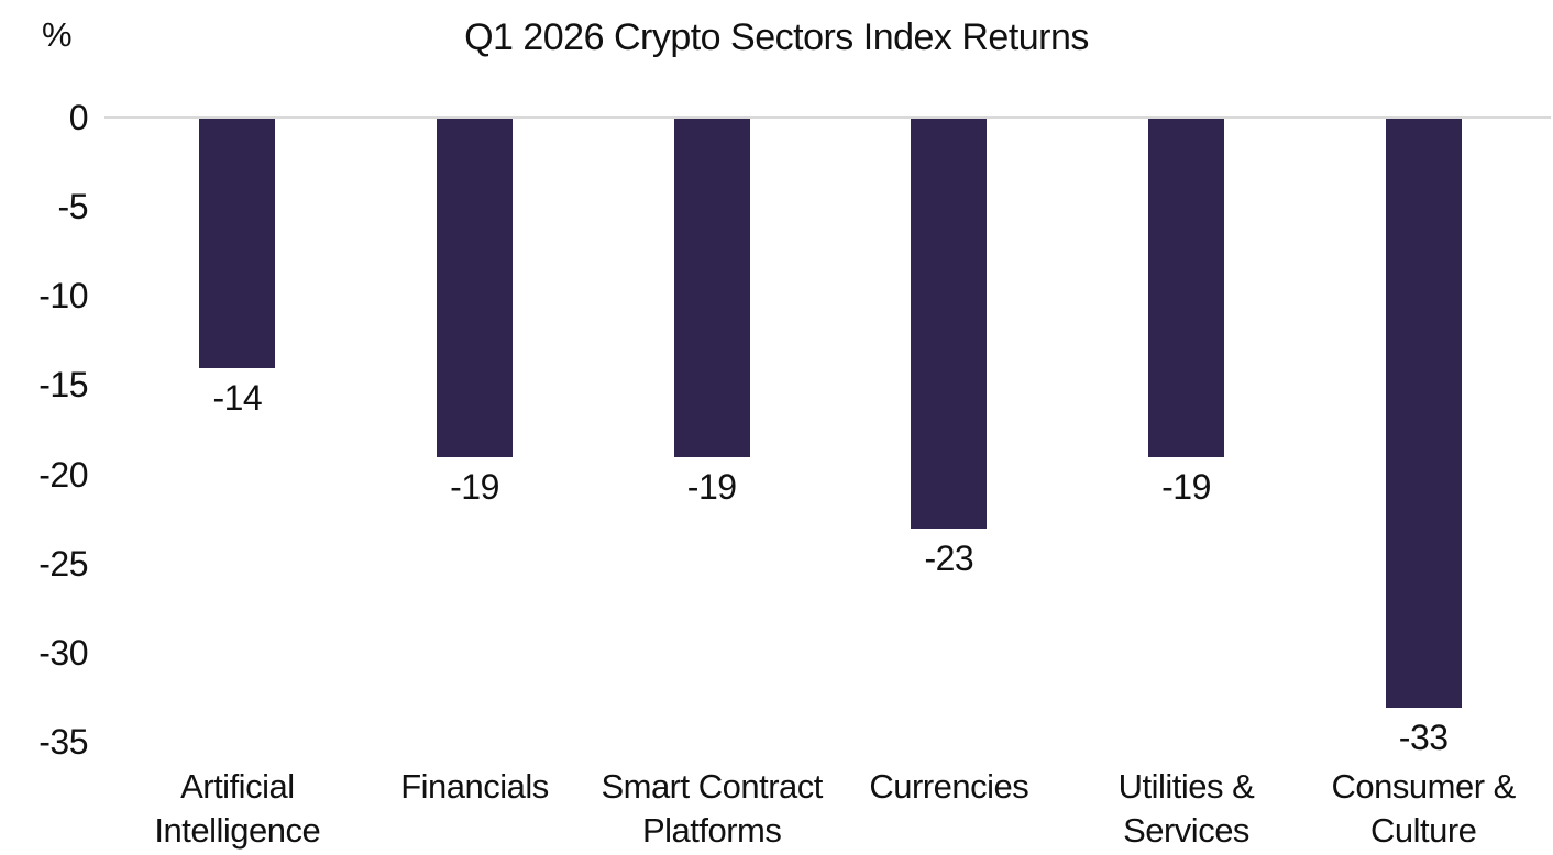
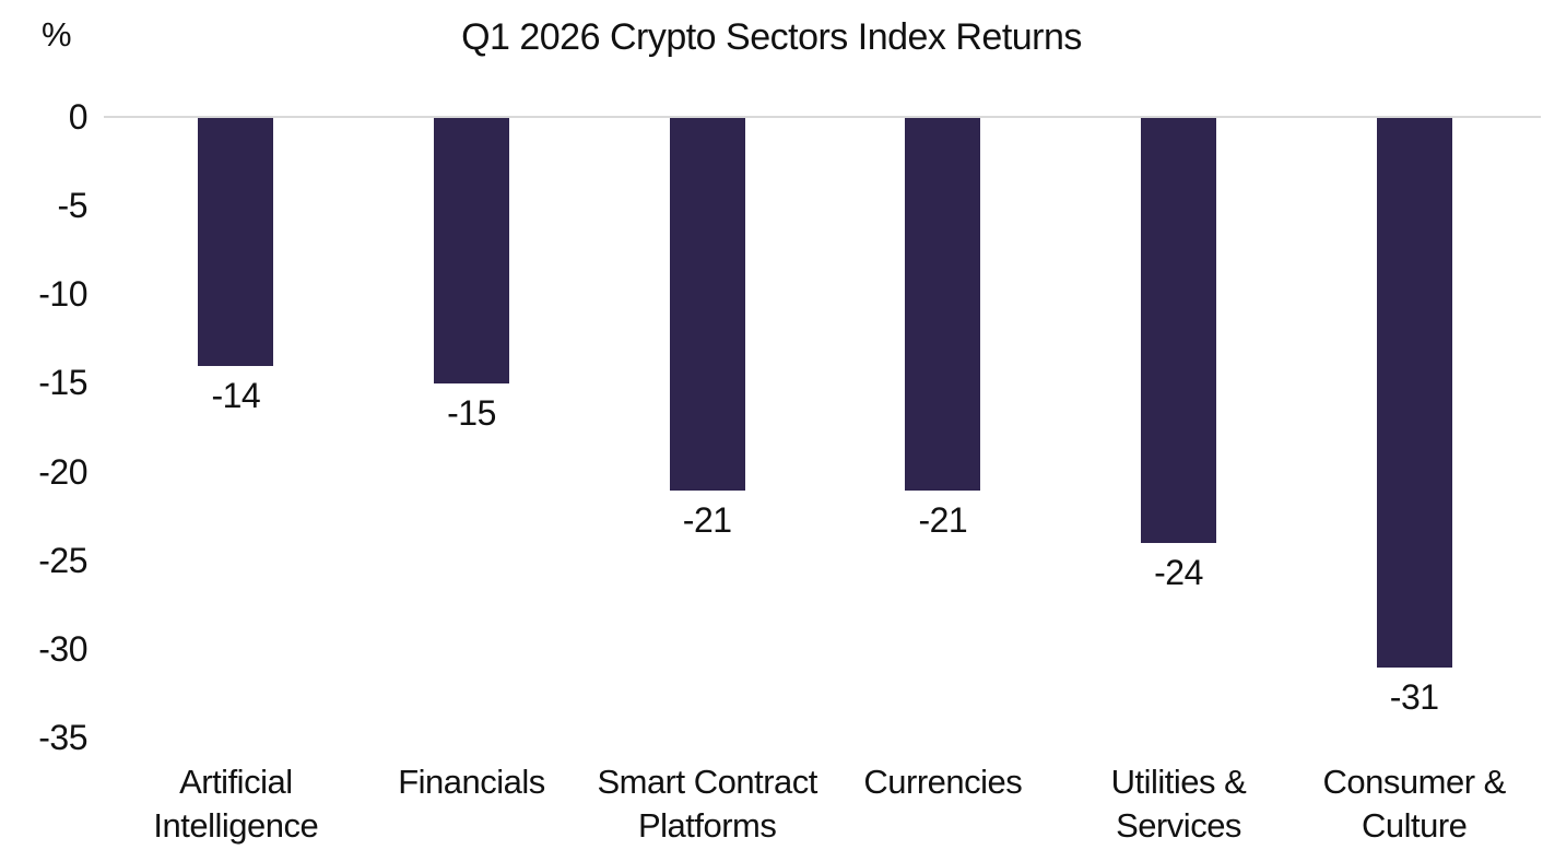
Financials: -19 -> -15
Smart Contract Platforms: -19 -> -21
Currencies: -23 -> -21
Utilities & Services: -19 -> -24
Consumer & Culture: -33 -> -31
